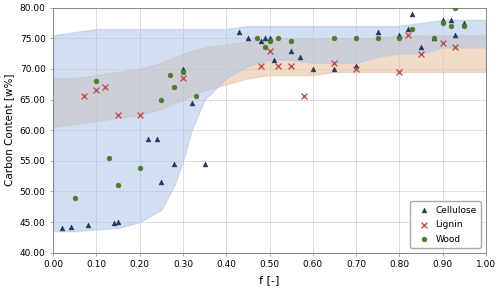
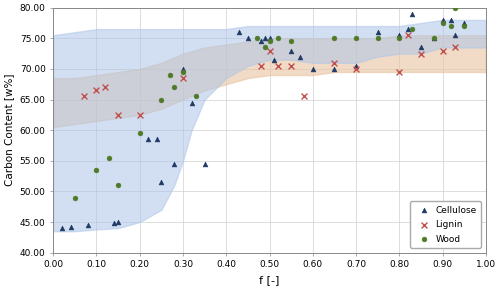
Wood/0.10: 68.0 -> 53.5
Wood/0.20: 53.8 -> 59.5
Lignin/0.90: 74.2 -> 73.0
